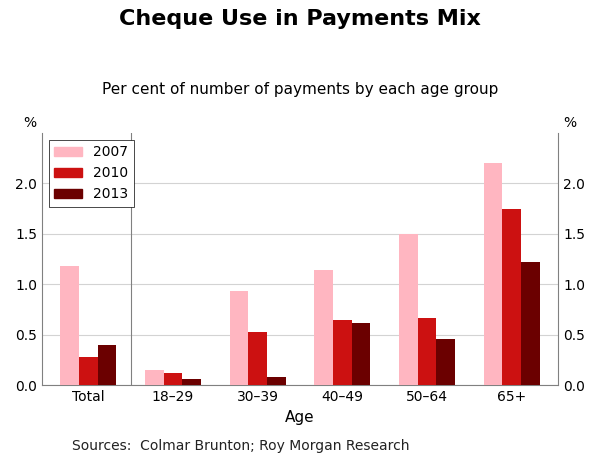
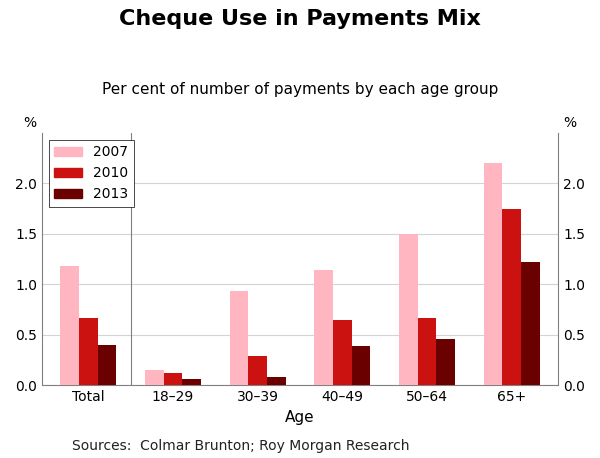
2010/Total: 0.28 -> 0.67
2010/30–39: 0.53 -> 0.29
2013/40–49: 0.62 -> 0.39
